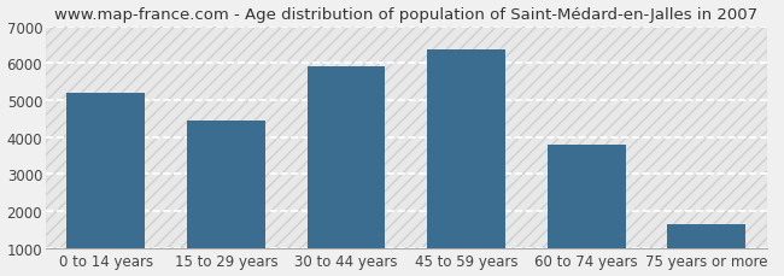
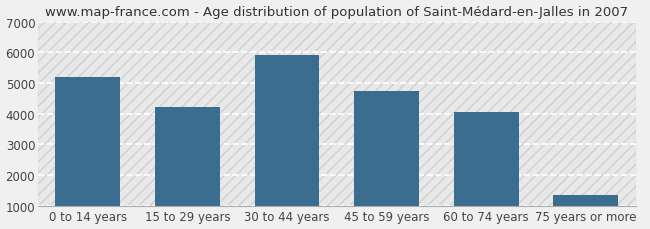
15 to 29 years: 4450 -> 4200
45 to 59 years: 6360 -> 4750
60 to 74 years: 3800 -> 4050
75 years or more: 1650 -> 1350
